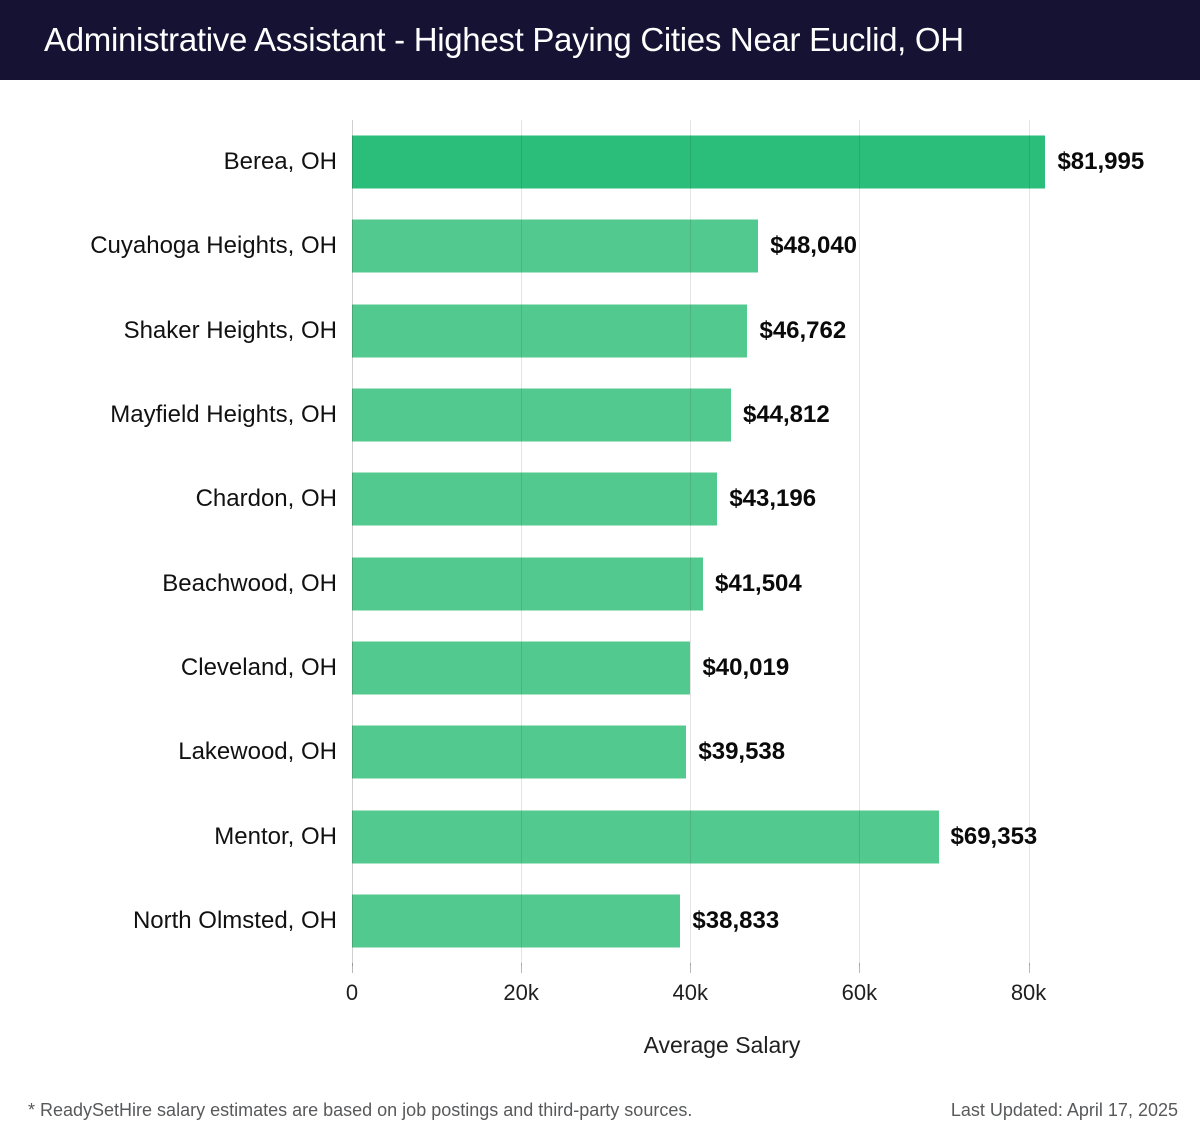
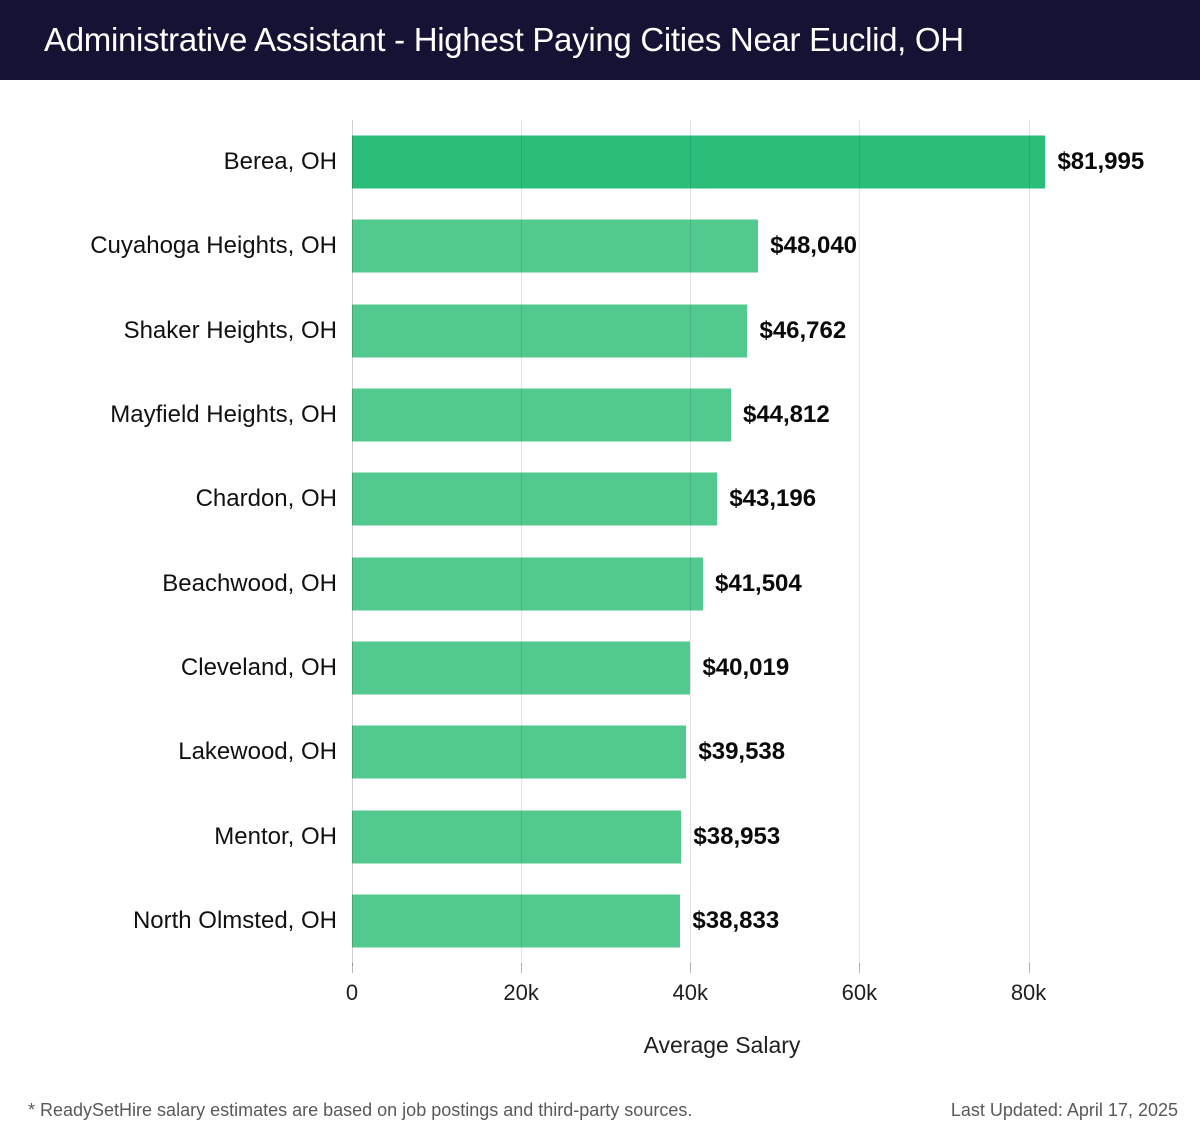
Mentor, OH: $69,353 -> $38,953
